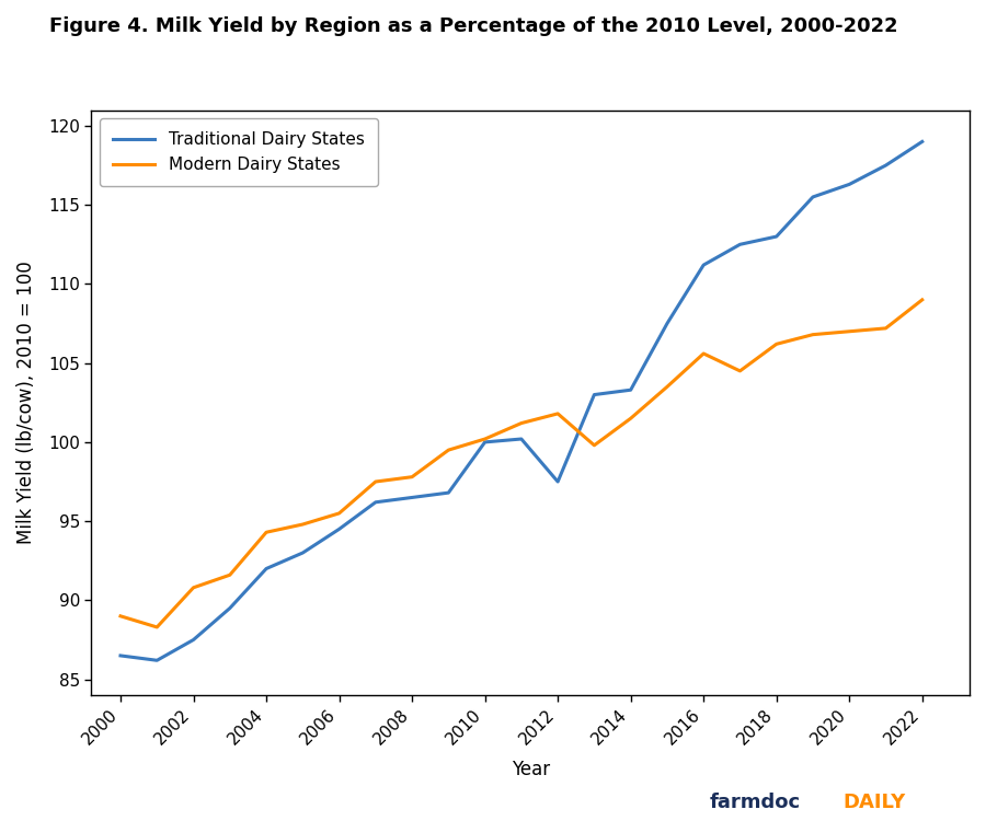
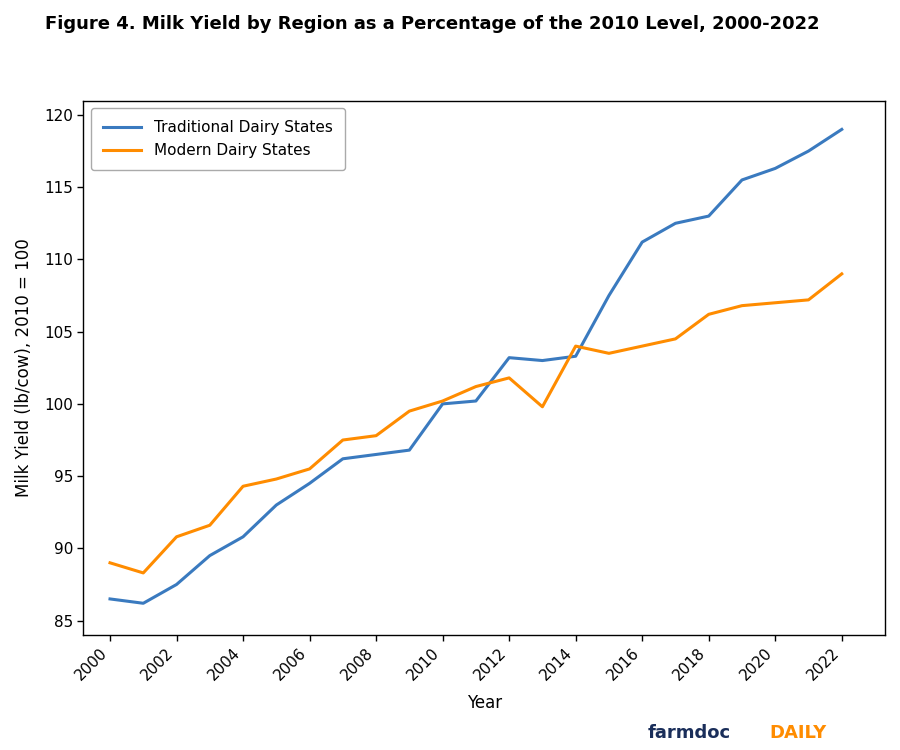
Traditional Dairy States/2004: 92.0 -> 90.8
Traditional Dairy States/2012: 97.5 -> 103.2
Modern Dairy States/2014: 101.5 -> 104.0
Modern Dairy States/2016: 105.6 -> 104.0
